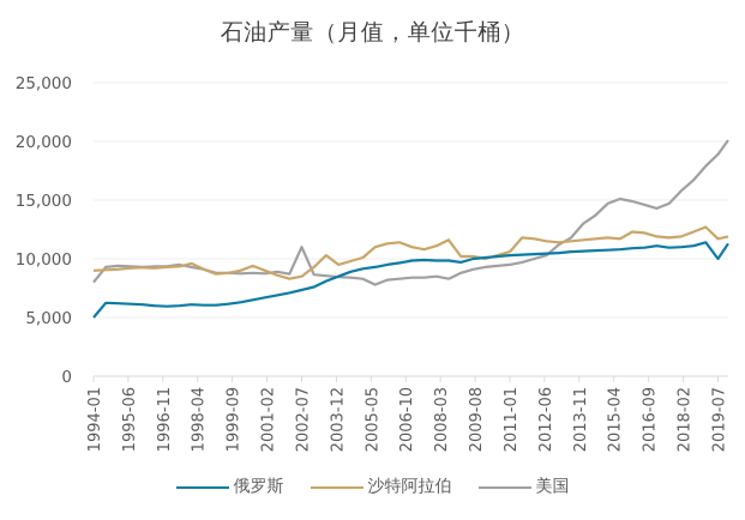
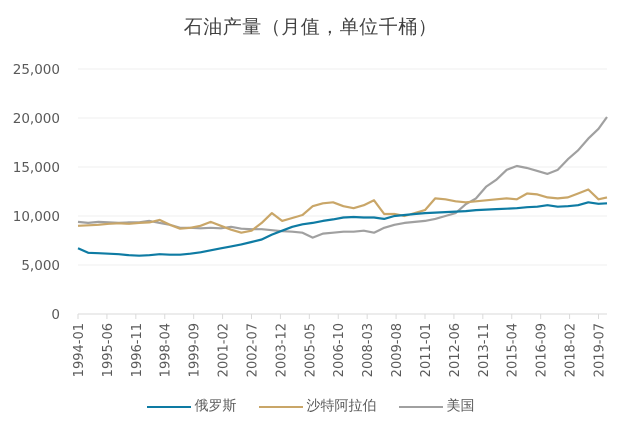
俄罗斯/1994-01: 5000 -> 7000
美国/1994-01: 8000 -> 9000
美国/2002-07: 11000 -> 9000
俄罗斯/2019-07: 10000 -> 11000
